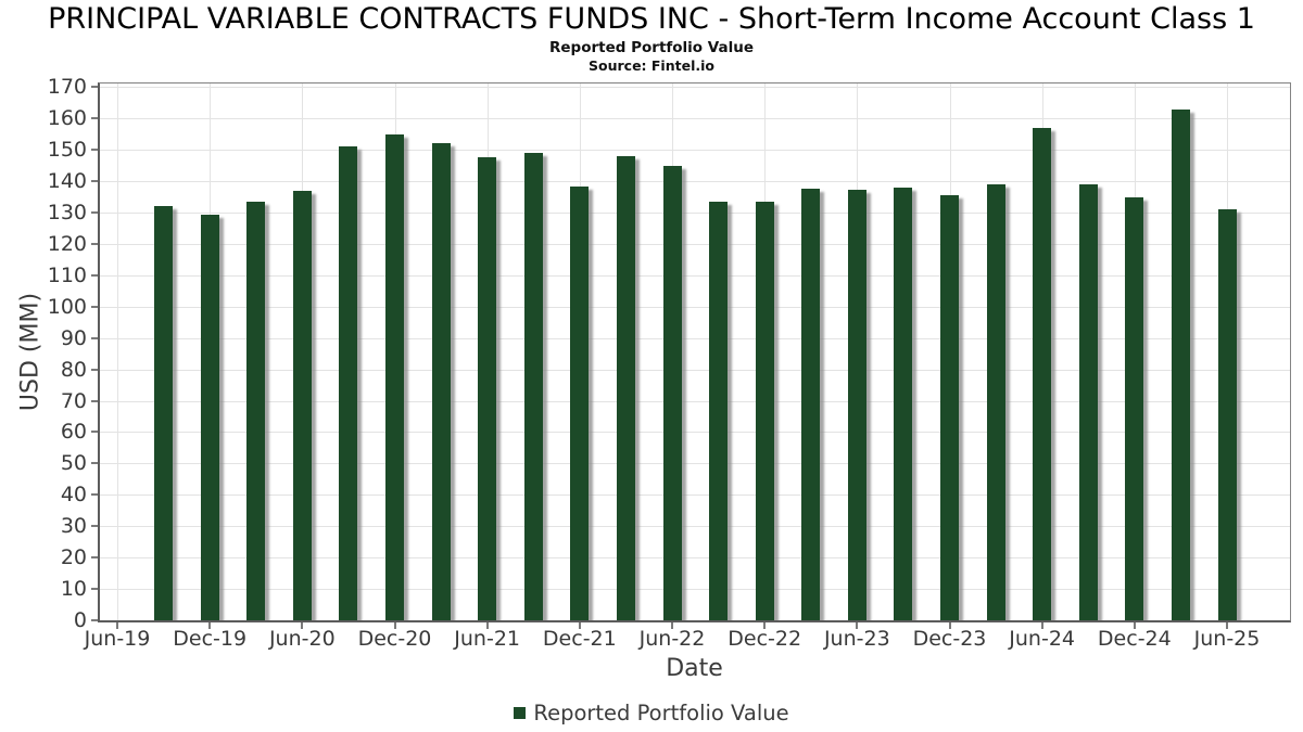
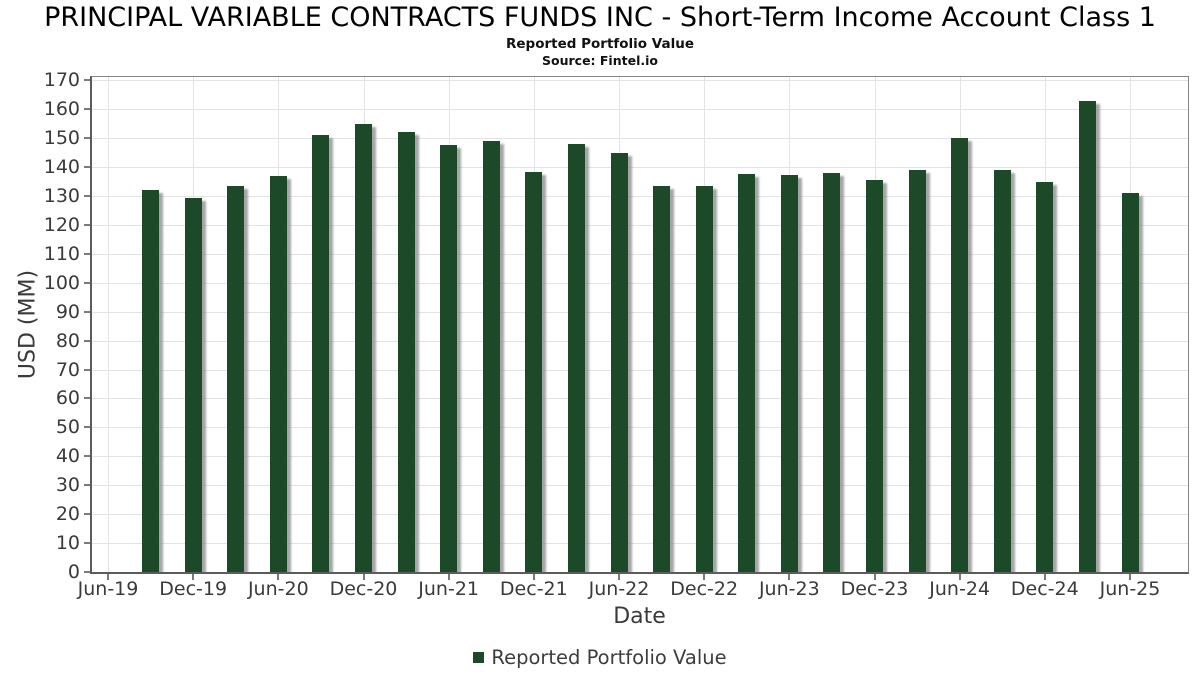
Jun-24: 157 -> 150
